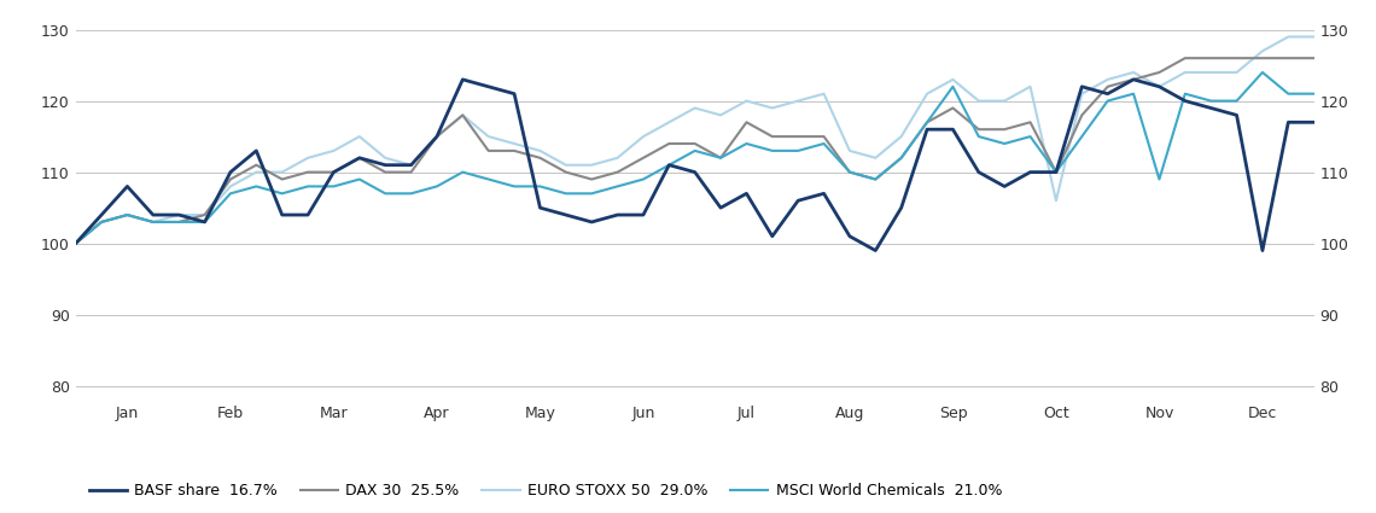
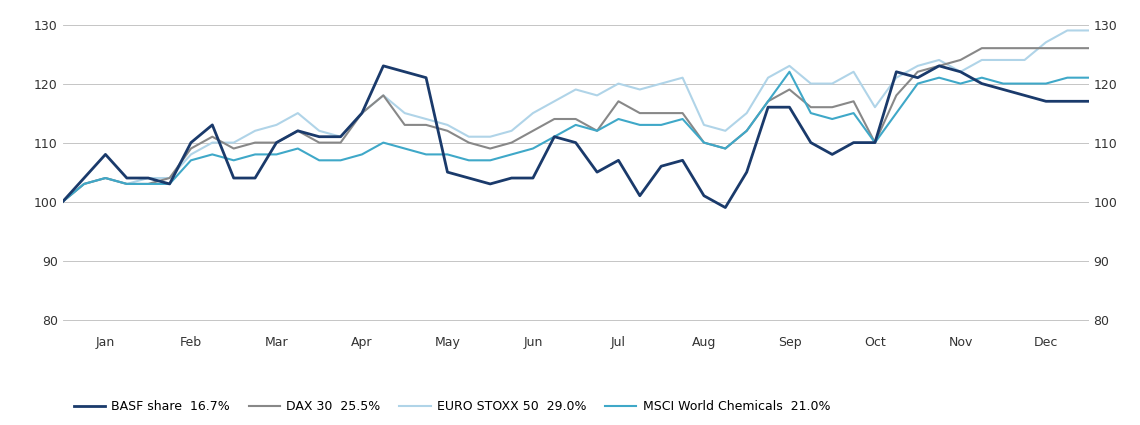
EURO STOXX 50 29.0%/Oct: 106 -> 116
MSCI World Chemicals 21.0%/Nov: 109 -> 120
BASF share 16.7%/Dec: 99 -> 117
MSCI World Chemicals 21.0%/Dec: 124 -> 120
